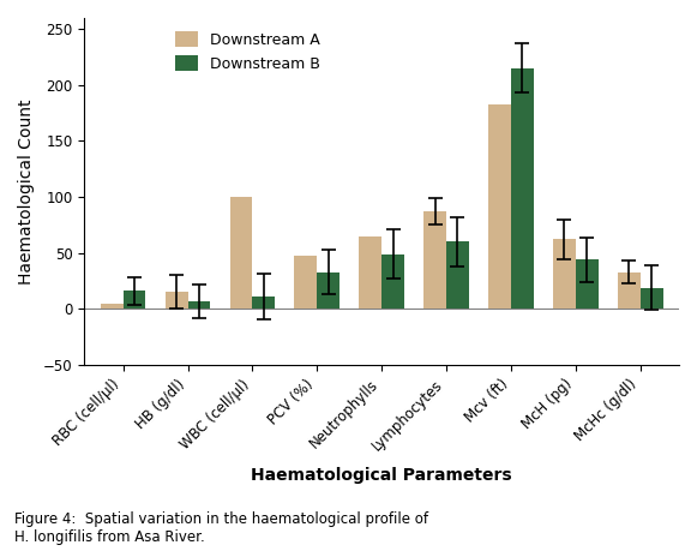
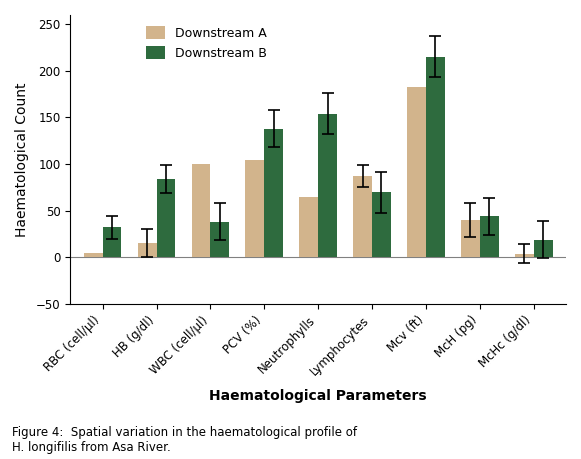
Downstream B/RBC (cell/µl): 16 -> 32
Downstream B/HB (g/dl): 7 -> 84
Downstream B/WBC (cell/µl): 11 -> 38
Downstream A/PCV (%): 48 -> 104
Downstream B/PCV (%): 33 -> 138
Downstream B/Neutrophylls: 49 -> 154
Downstream B/Lymphocytes: 60 -> 70
Downstream A/McH (pg): 62 -> 40
Downstream A/McHc (g/dl): 33 -> 4
